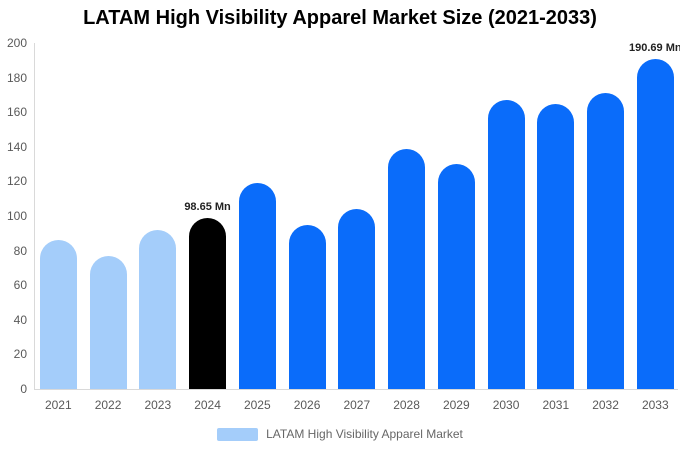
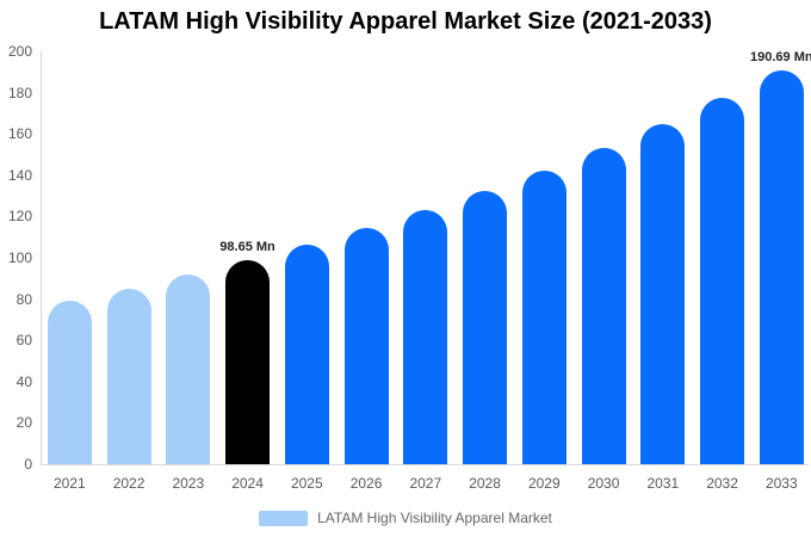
2021: 86 -> 79
2022: 77 -> 85
2025: 119 -> 106
2026: 95 -> 114
2027: 104 -> 123
2028: 139 -> 132
2029: 130 -> 142
2030: 167 -> 153
2032: 171 -> 177
